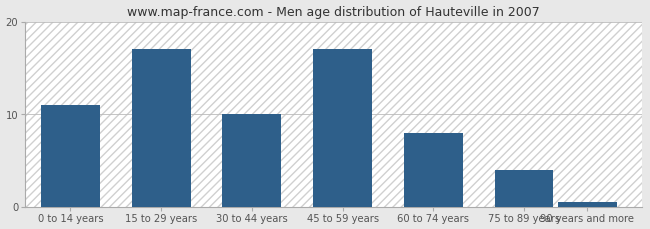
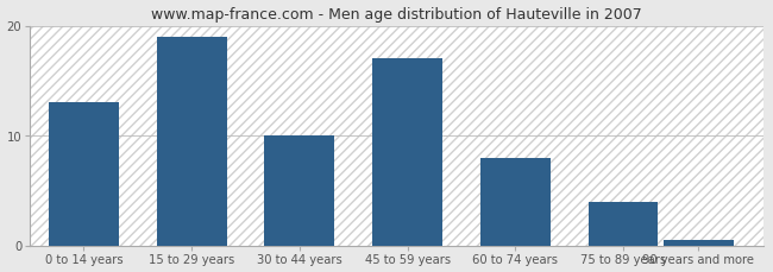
0 to 14 years: 11.0 -> 13.0
15 to 29 years: 17.0 -> 19.0
